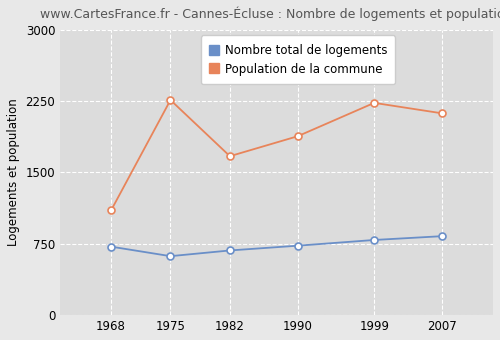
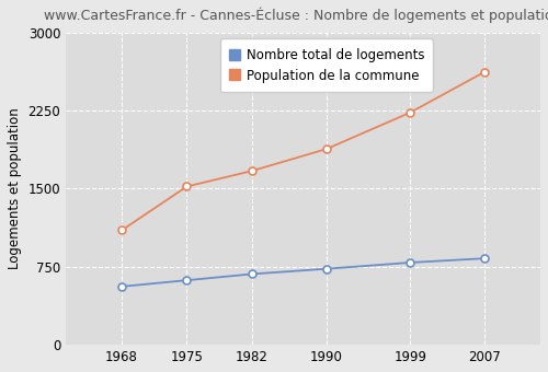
Nombre total de logements/1968: 720 -> 560
Population de la commune/1975: 2260 -> 1520
Population de la commune/2007: 2120 -> 2620
